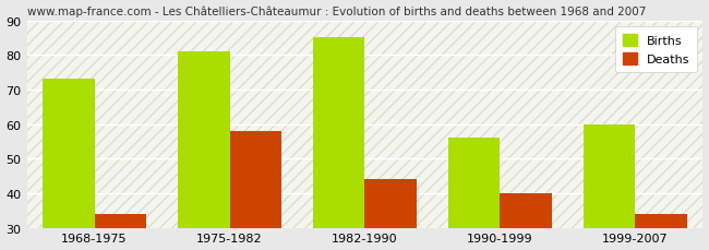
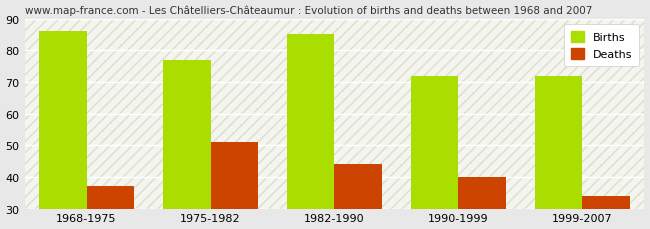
Births/1968-1975: 73 -> 86
Deaths/1968-1975: 34 -> 37
Births/1975-1982: 81 -> 77
Deaths/1975-1982: 58 -> 51
Births/1990-1999: 56 -> 72
Births/1999-2007: 60 -> 72
